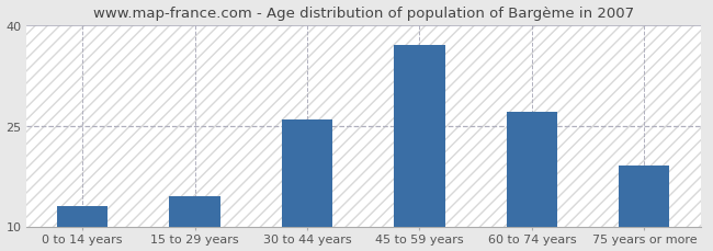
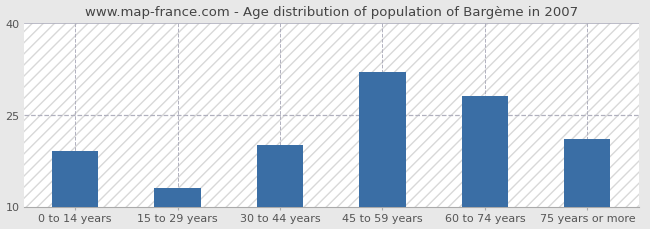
0 to 14 years: 13.0 -> 19.0
15 to 29 years: 14.5 -> 13.0
30 to 44 years: 26.0 -> 20.0
45 to 59 years: 37.0 -> 32.0
60 to 74 years: 27.0 -> 28.0
75 years or more: 19.0 -> 21.0
